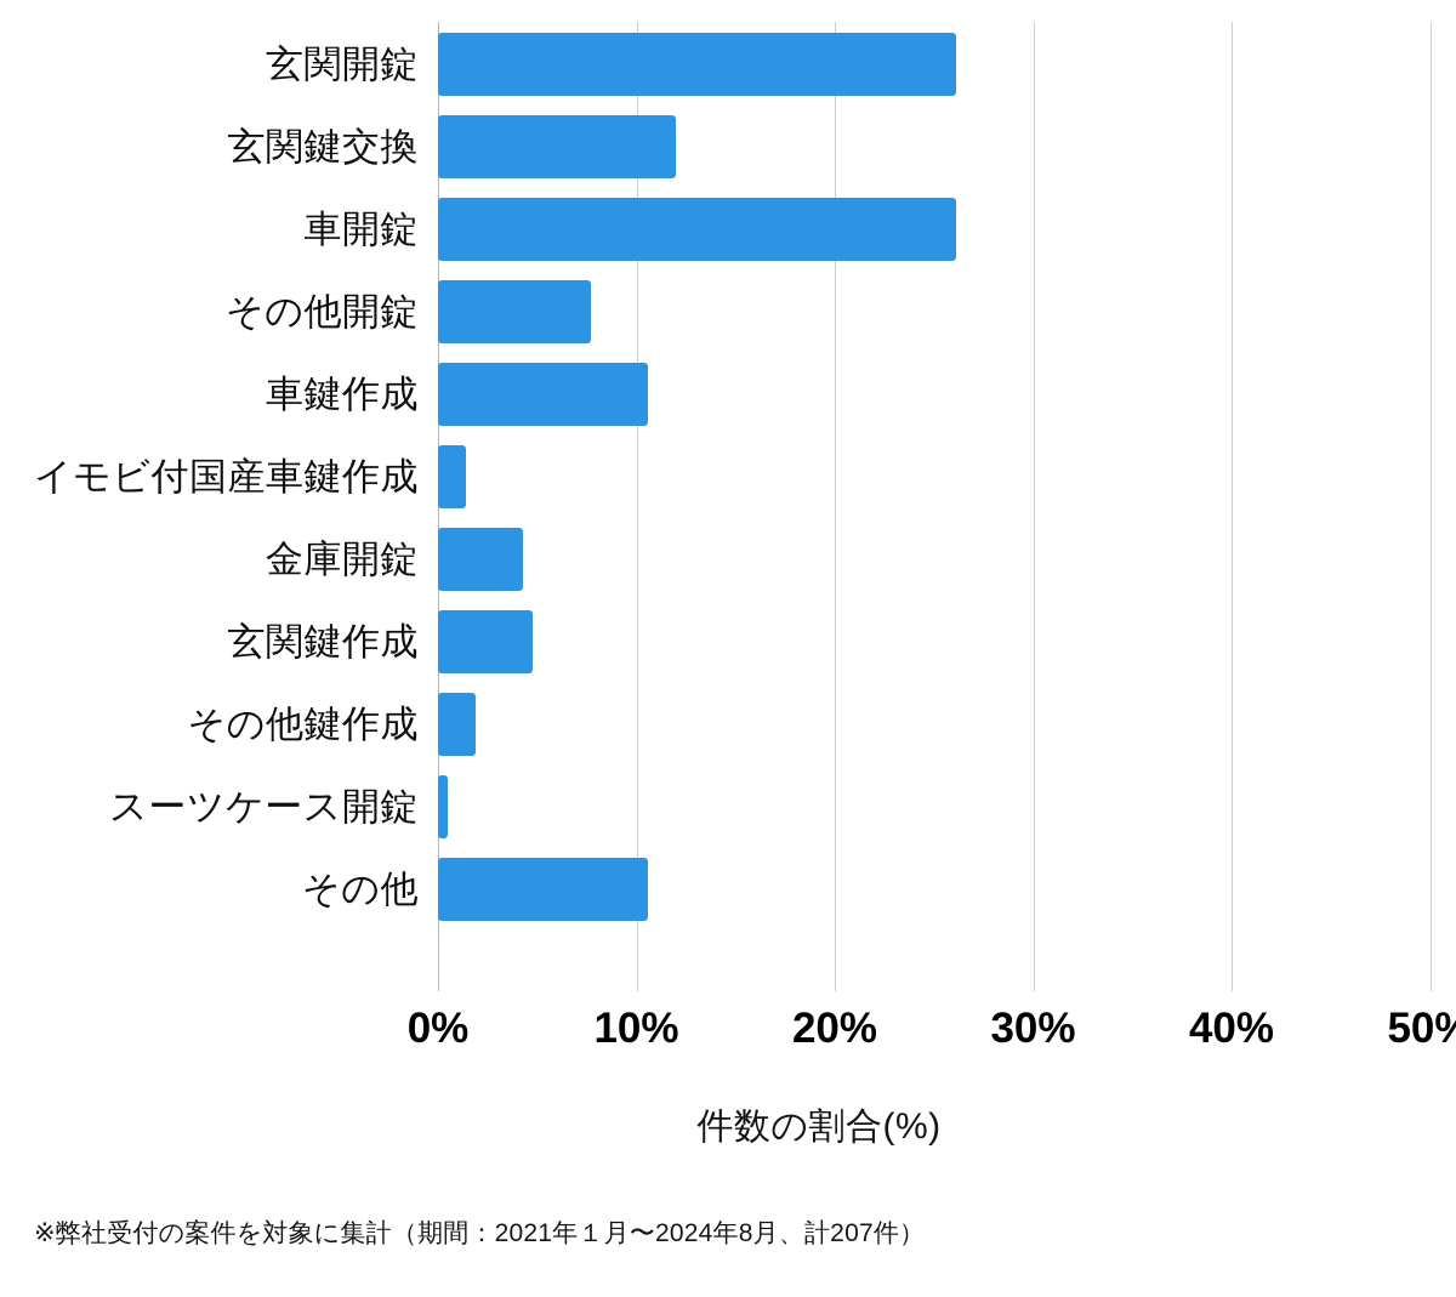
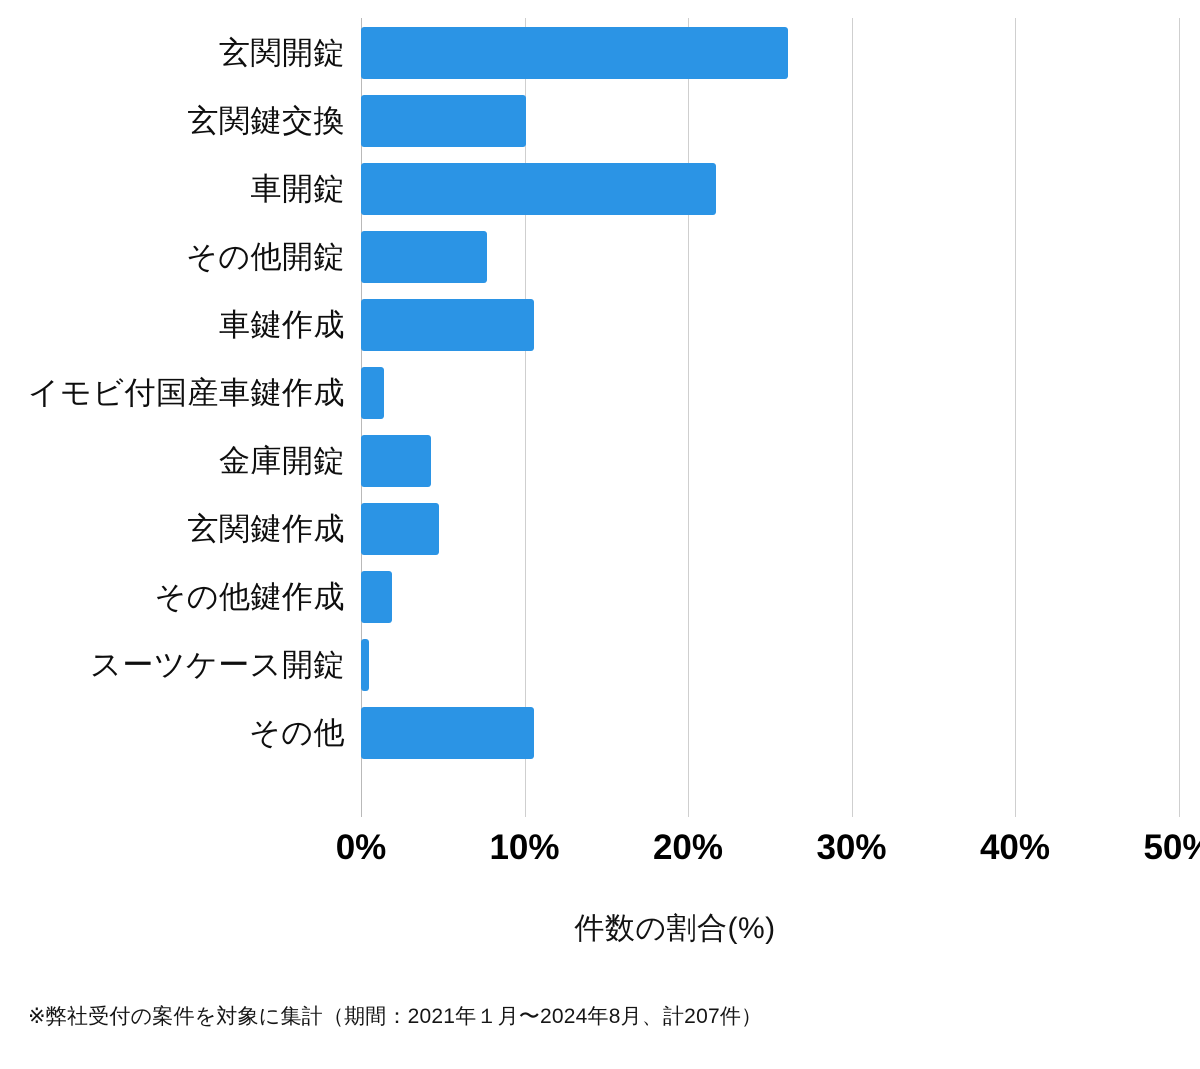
玄関鍵交換: 12.0% -> 10.1%
車開錠: 26.1% -> 21.7%
